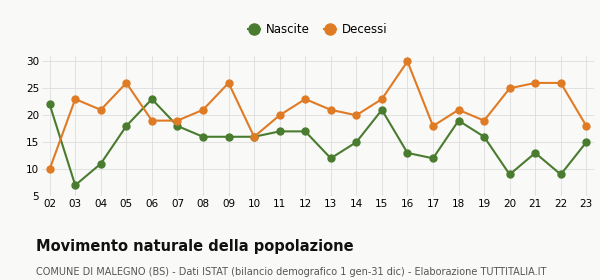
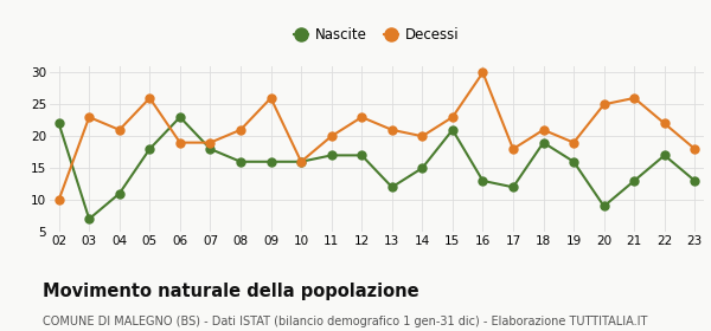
Nascite/22: 9 -> 17
Decessi/22: 26 -> 22
Nascite/23: 15 -> 13
